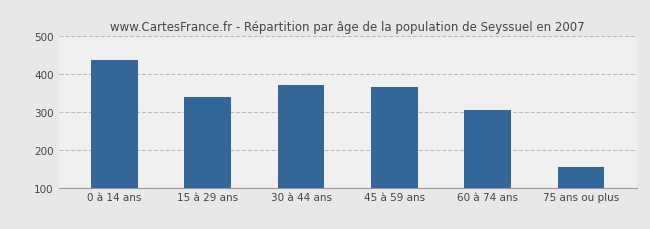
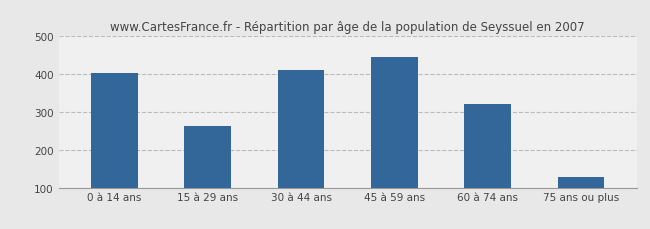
0 à 14 ans: 435 -> 403
15 à 29 ans: 340 -> 262
30 à 44 ans: 370 -> 410
45 à 59 ans: 365 -> 443
60 à 74 ans: 305 -> 321
75 ans ou plus: 155 -> 128
